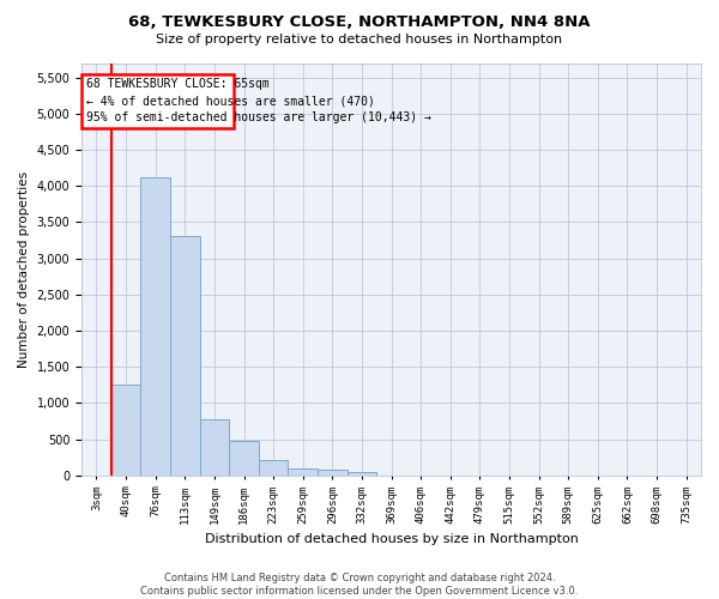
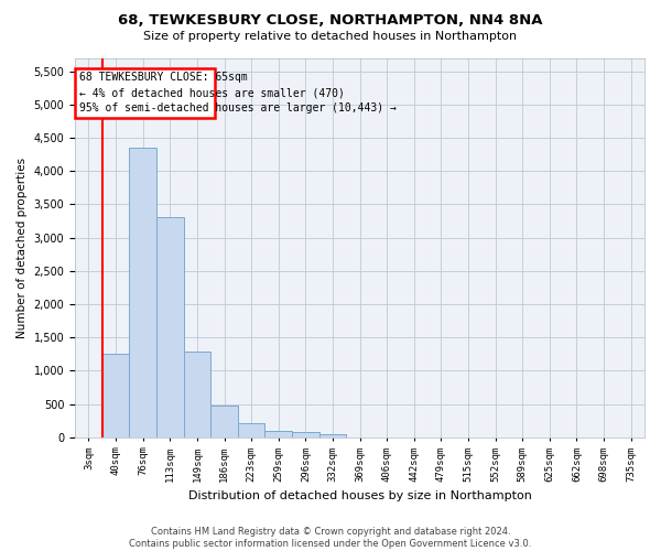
76sqm: 4,120 -> 4,350
149sqm: 780 -> 1,280
